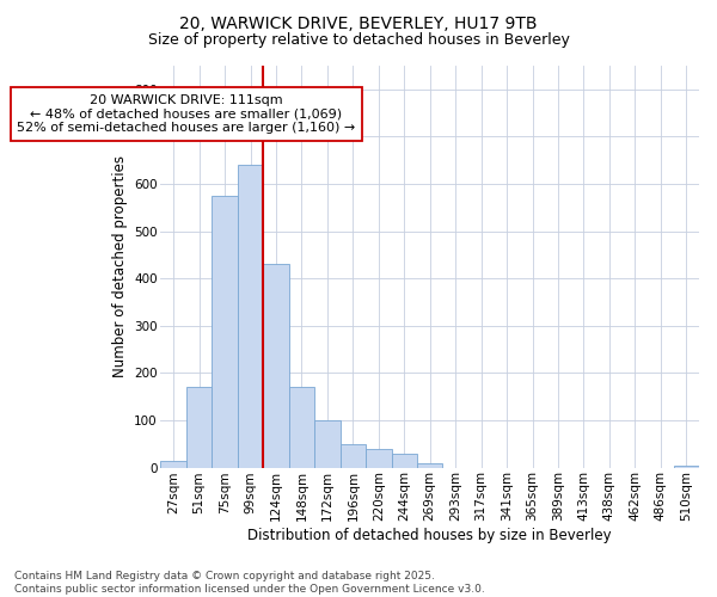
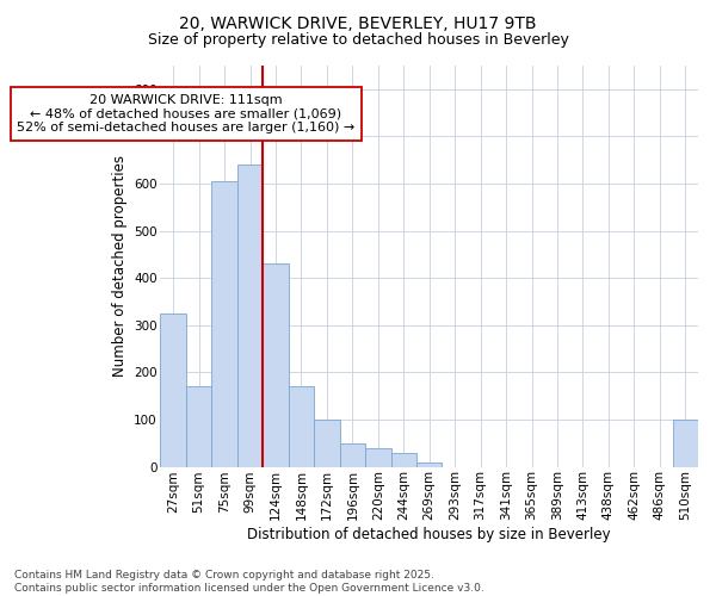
27sqm: 15 -> 325
75sqm: 575 -> 605
510sqm: 5 -> 100
